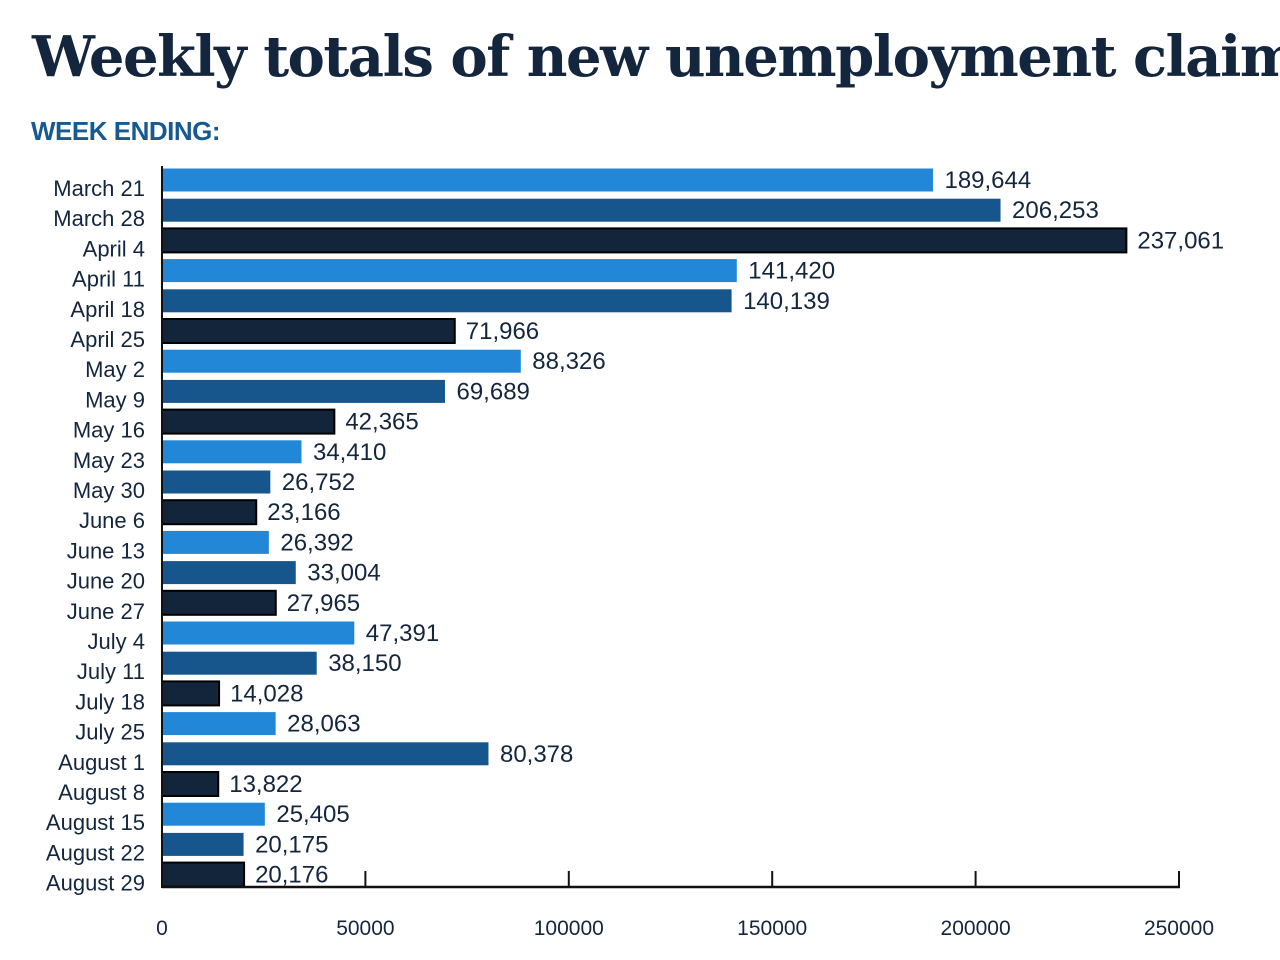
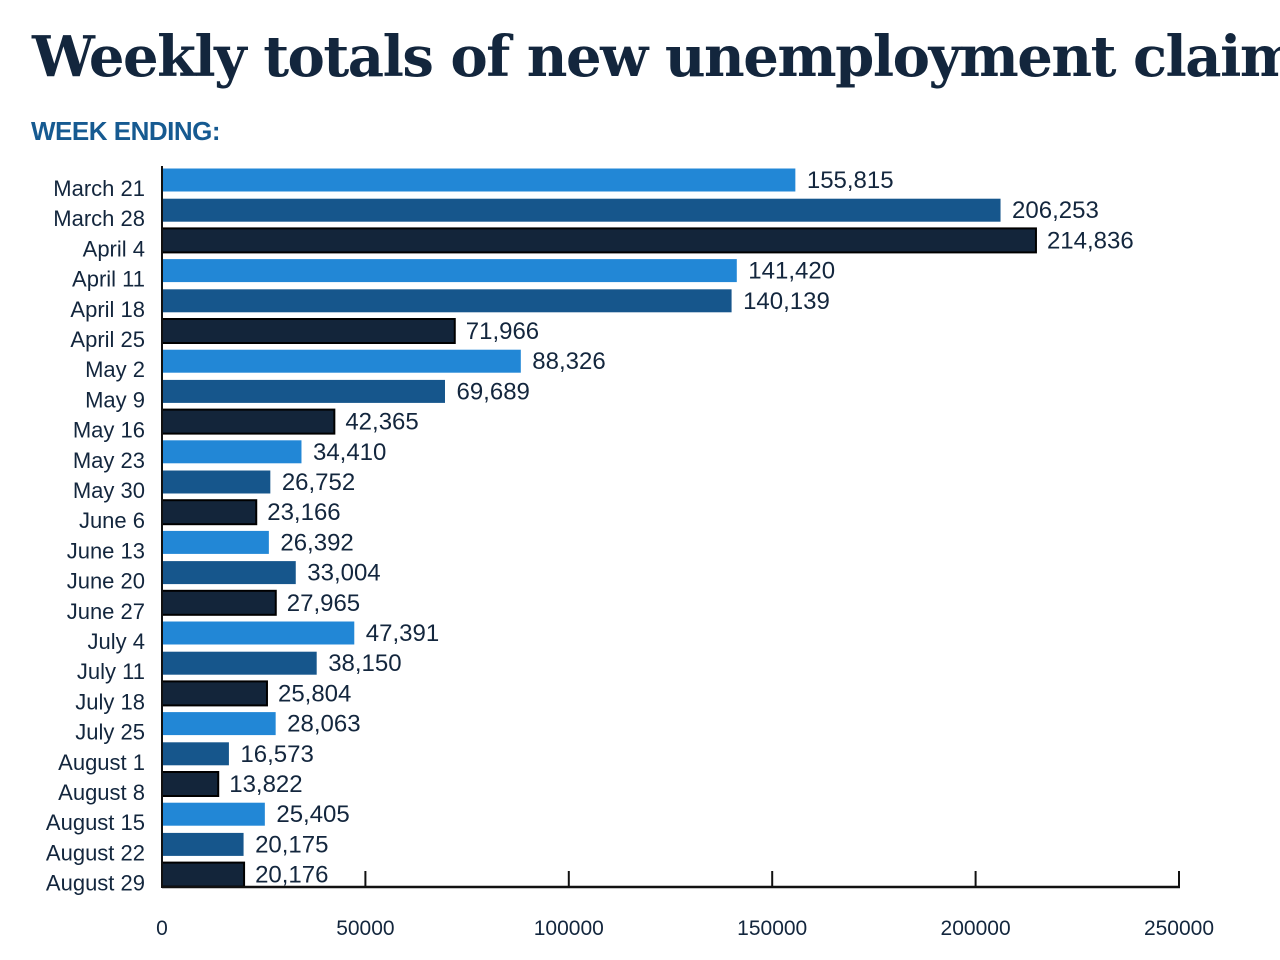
March 21: 189,644 -> 155,815
April 4: 237,061 -> 214,836
July 18: 14,028 -> 25,804
August 1: 80,378 -> 16,573
